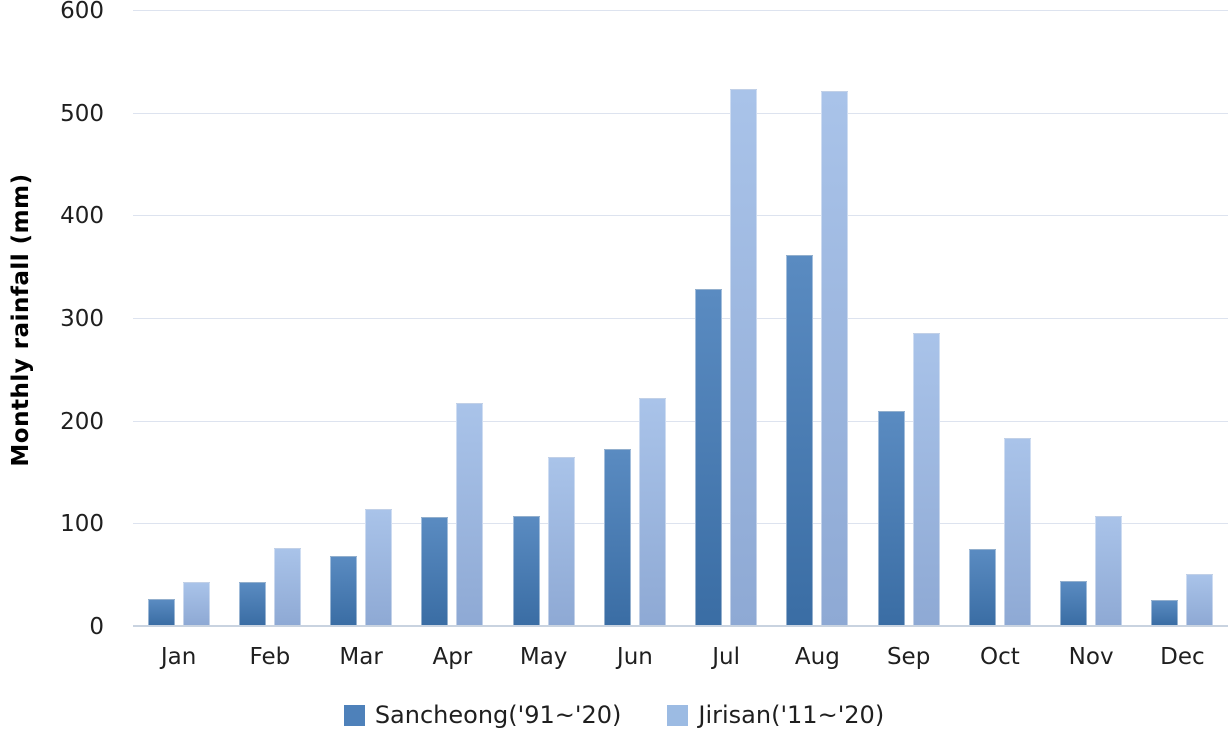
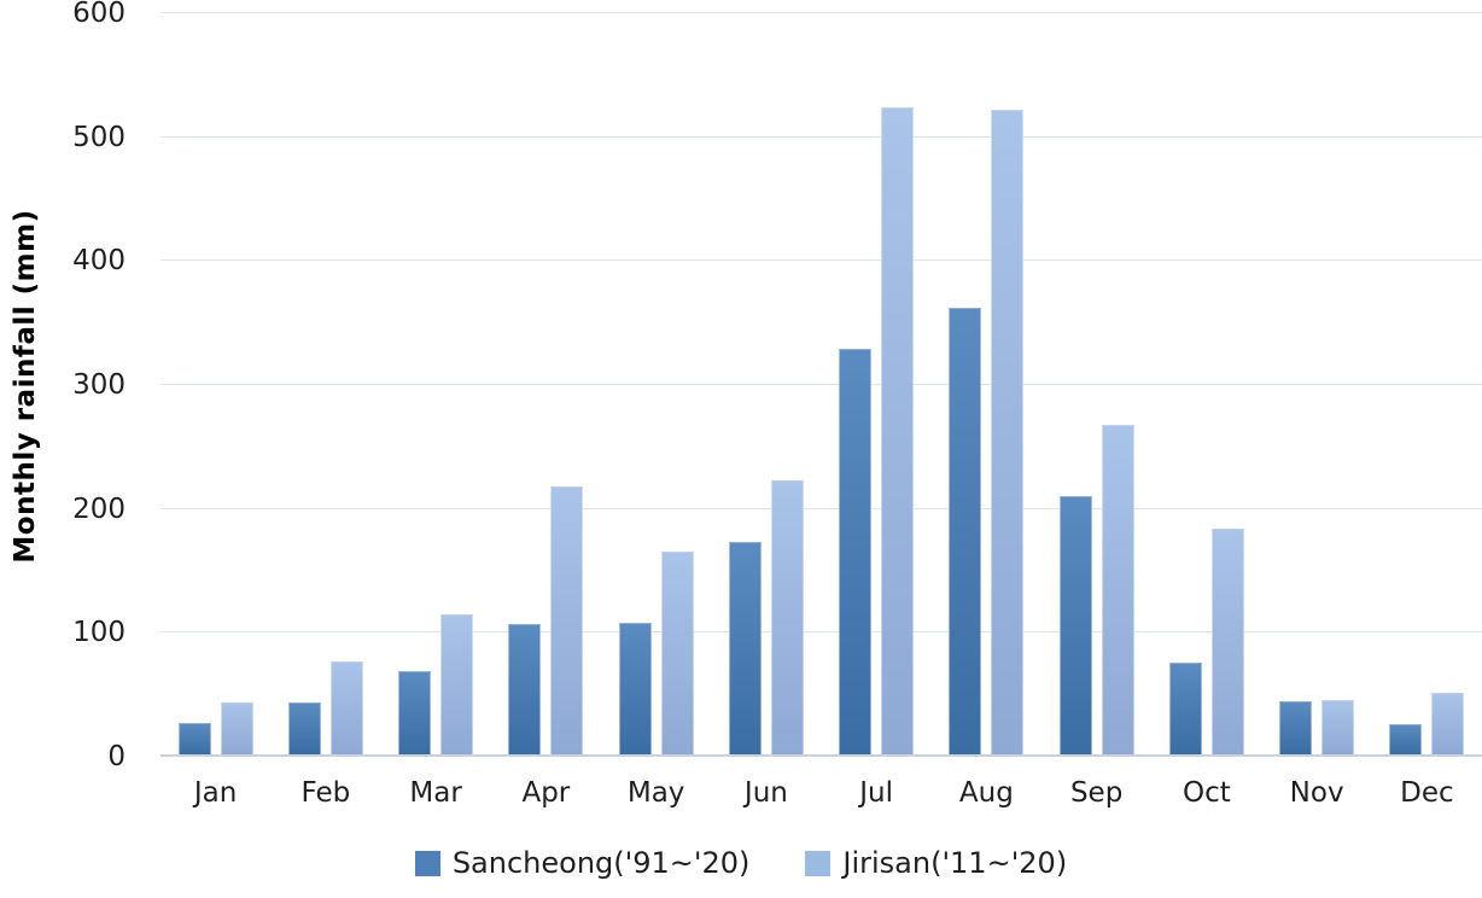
Jirisan('11~'20)/Sep: 284 -> 266
Jirisan('11~'20)/Nov: 106 -> 44
